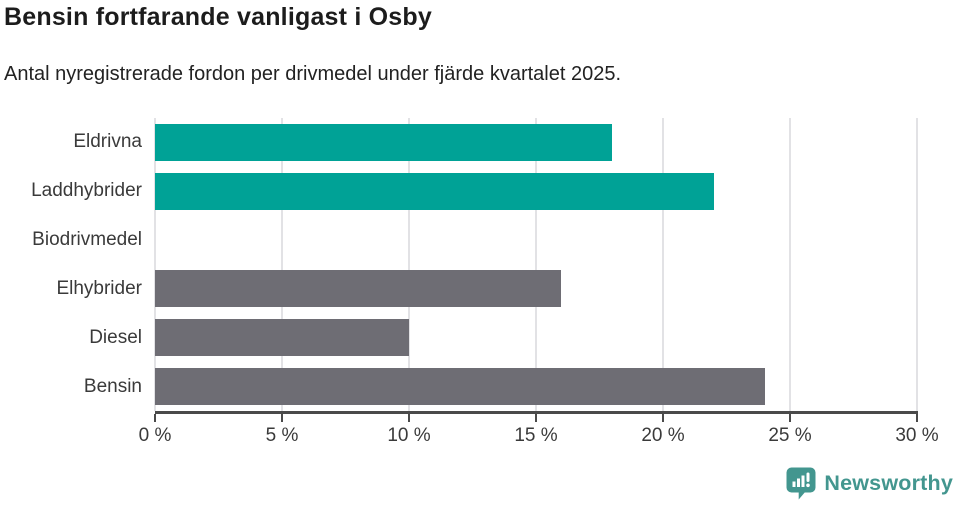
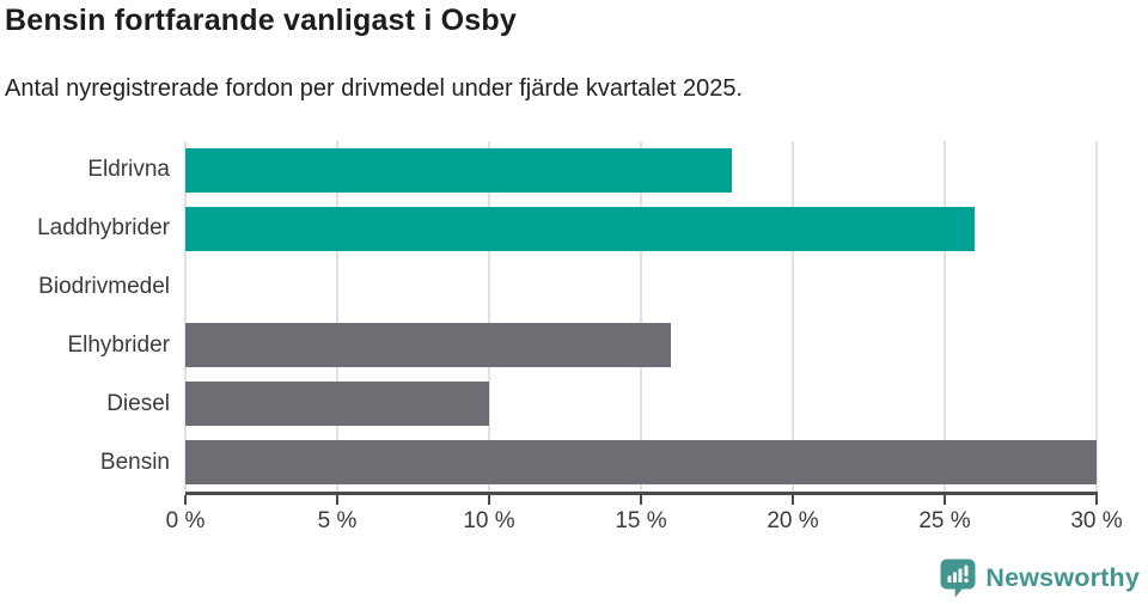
Laddhybrider: 22% -> 26%
Bensin: 24% -> 30%
